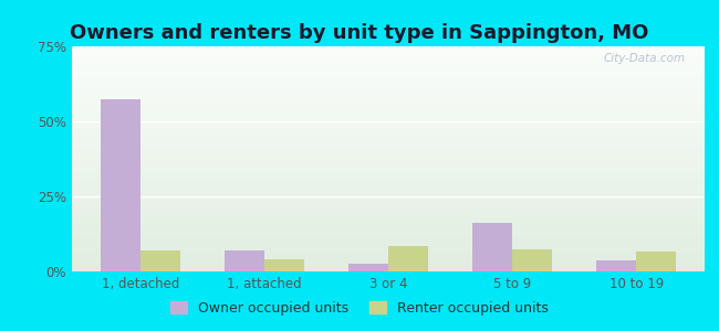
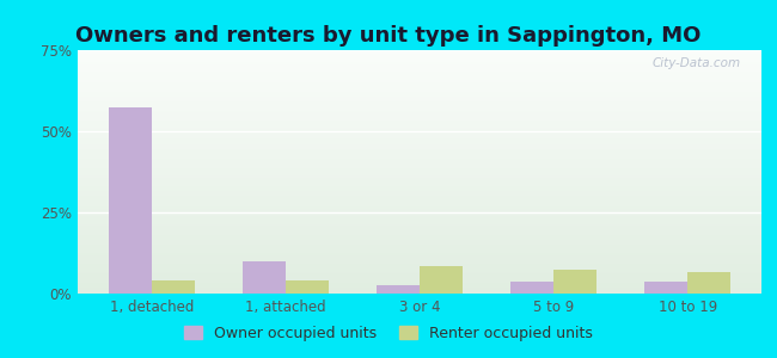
Renter occupied units/1, detached: 7.0% -> 4.0%
Owner occupied units/1, attached: 7.0% -> 10.0%
Owner occupied units/5 to 9: 16.0% -> 3.5%
